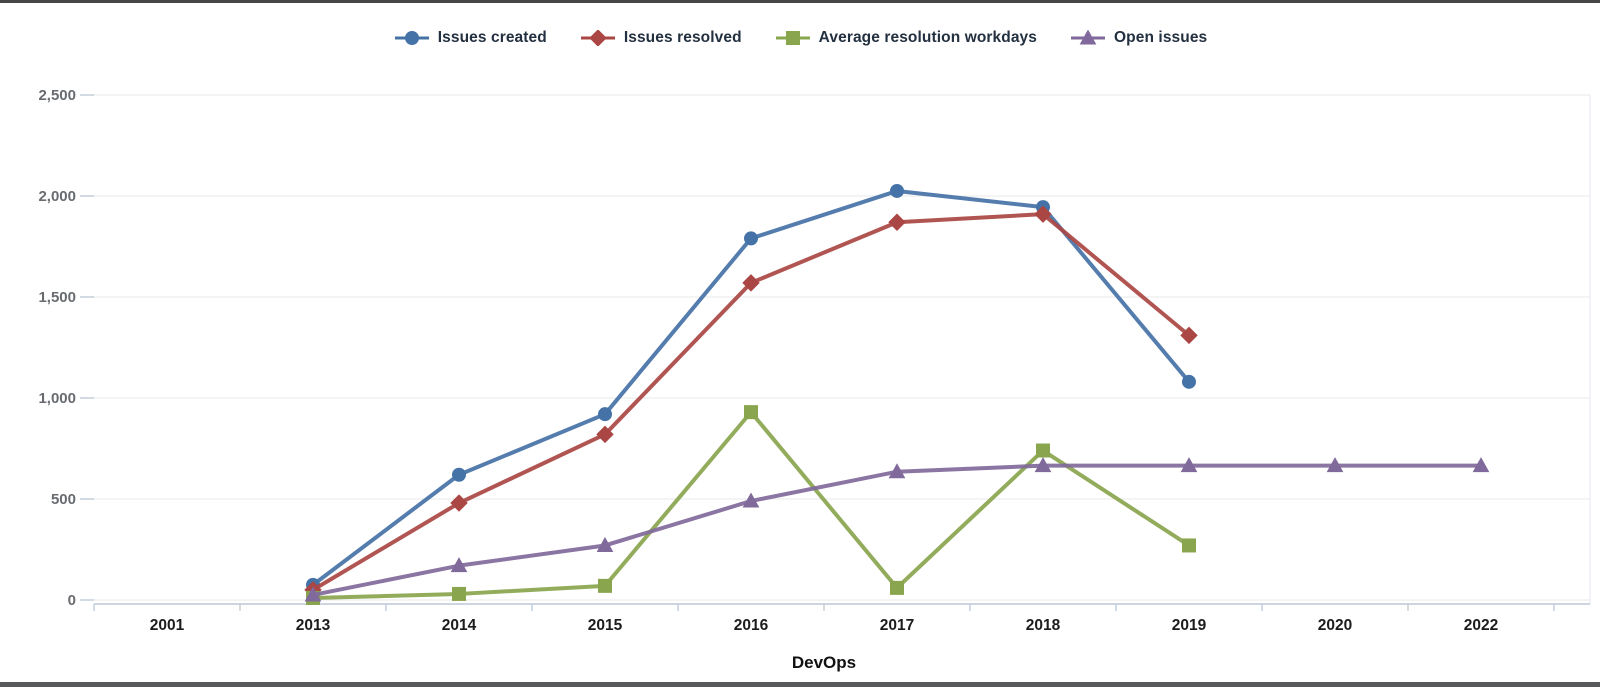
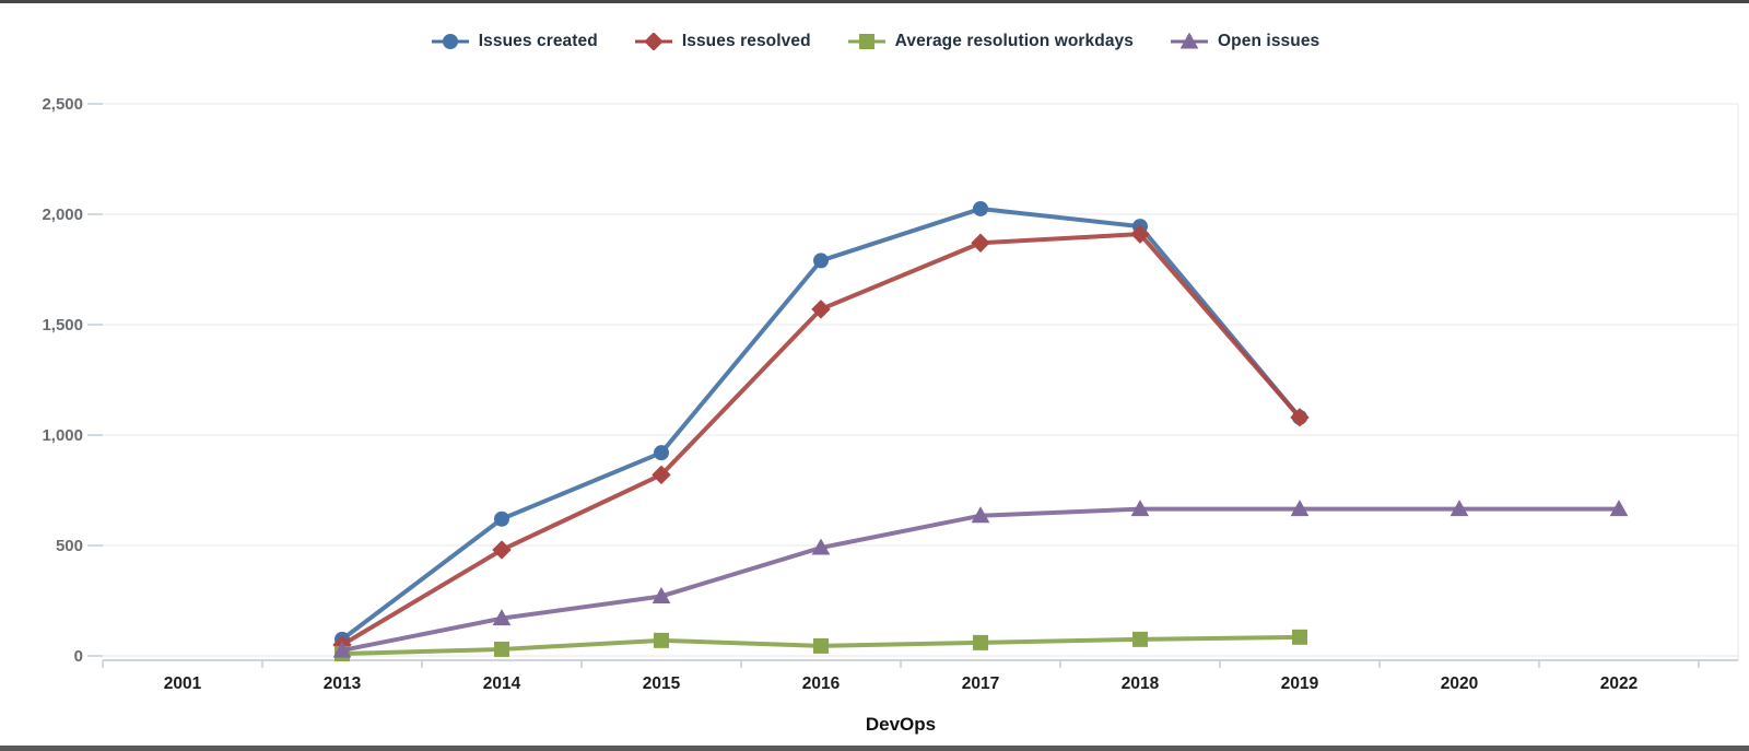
Average resolution workdays/2016: 930 -> 40
Average resolution workdays/2018: 740 -> 80
Issues resolved/2019: 1310 -> 1080
Average resolution workdays/2019: 270 -> 80
